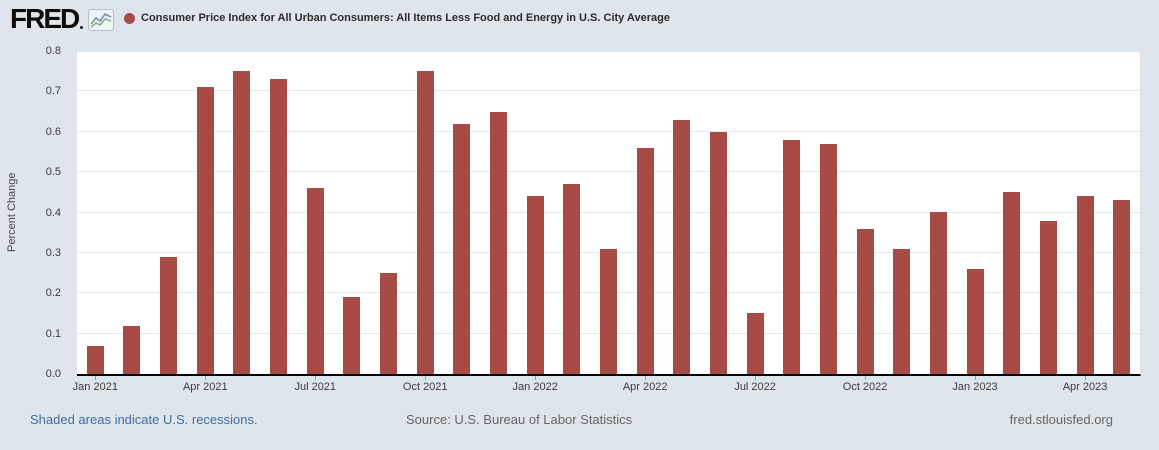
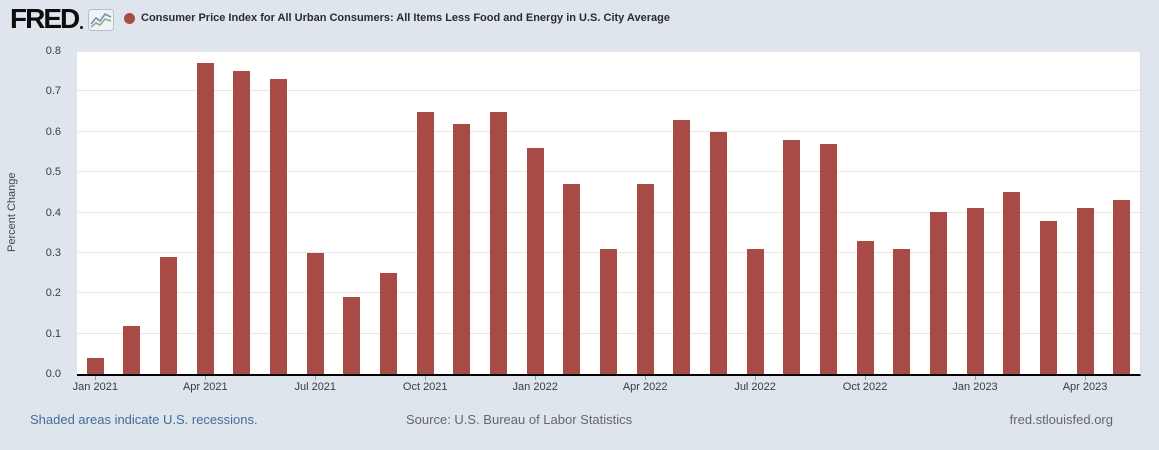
Jan 2021: 0.07 -> 0.04
Apr 2021: 0.71 -> 0.77
Jul 2021: 0.46 -> 0.30
Oct 2021: 0.75 -> 0.65
Jan 2022: 0.44 -> 0.56
Apr 2022: 0.56 -> 0.47
Jul 2022: 0.15 -> 0.31
Oct 2022: 0.36 -> 0.33
Jan 2023: 0.26 -> 0.41
Apr 2023: 0.44 -> 0.41
